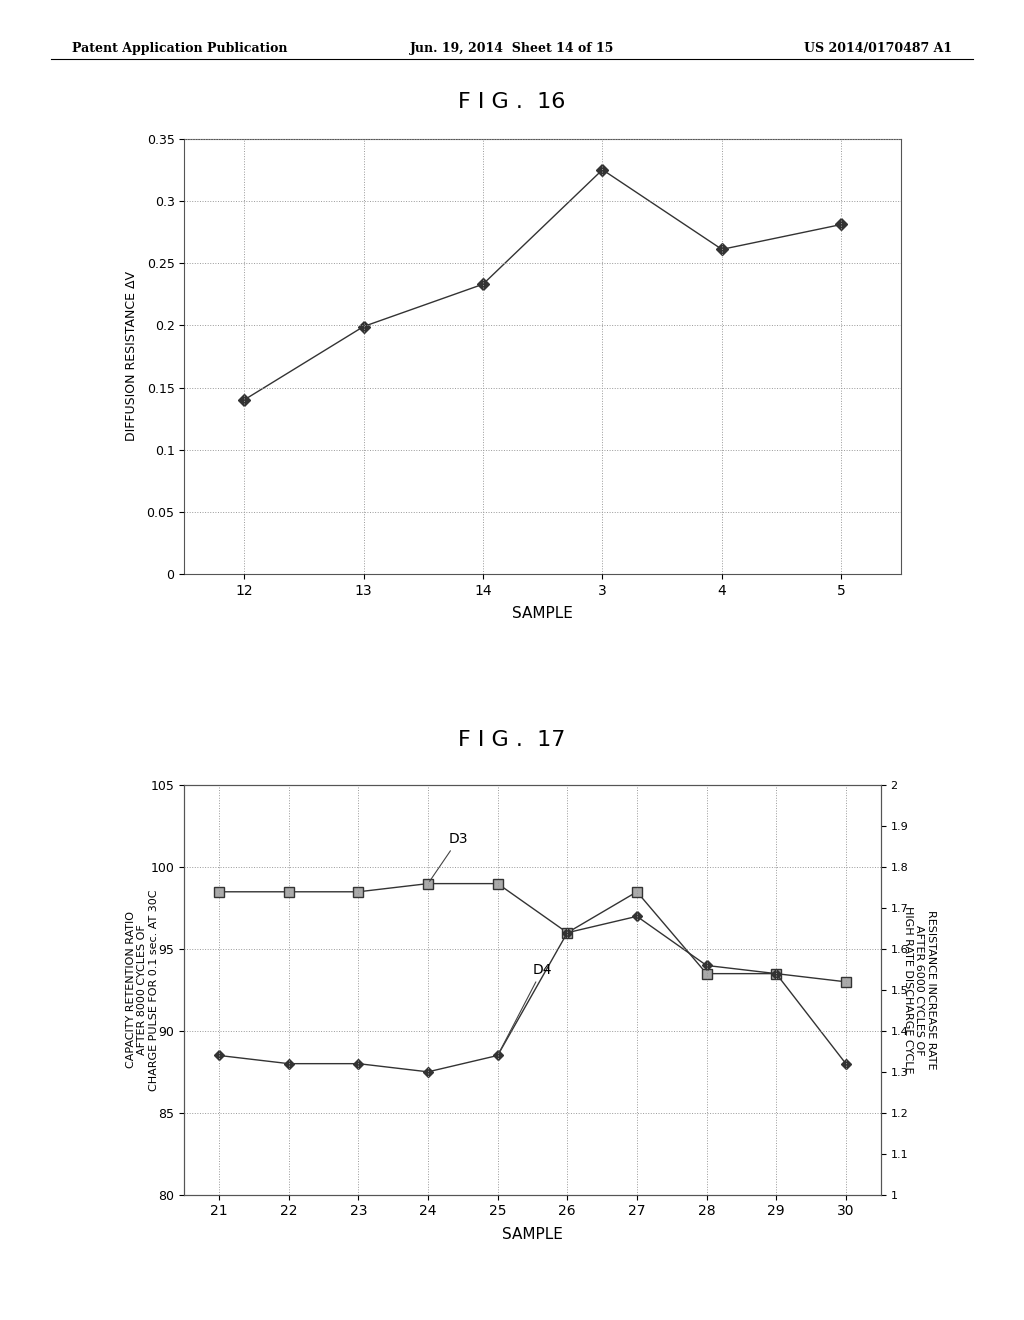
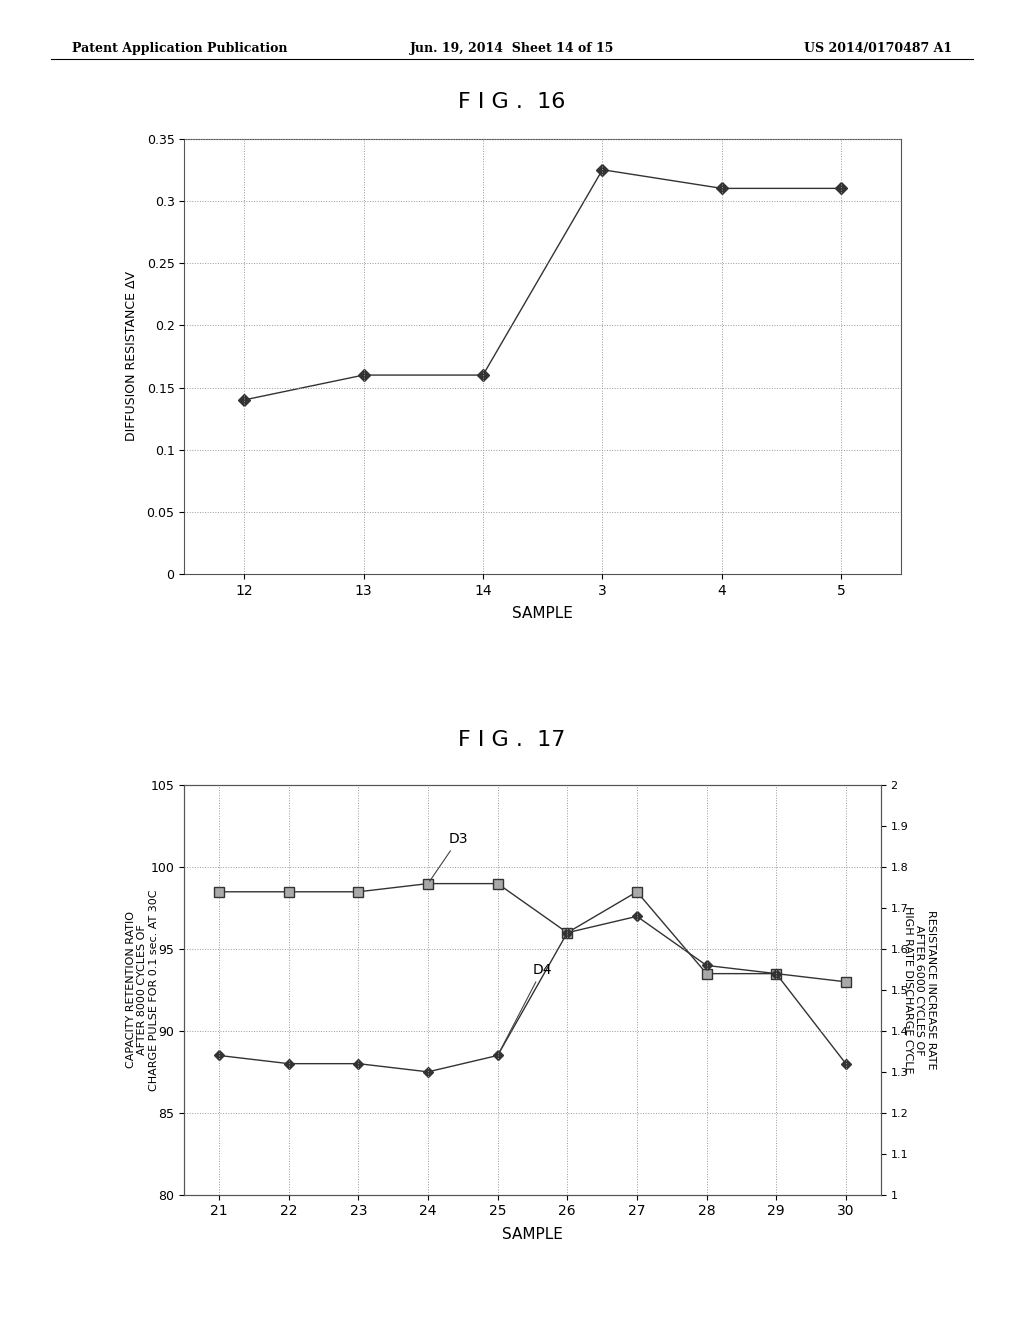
13: 0.199 -> 0.160
14: 0.233 -> 0.160
4: 0.261 -> 0.310
5: 0.281 -> 0.310
